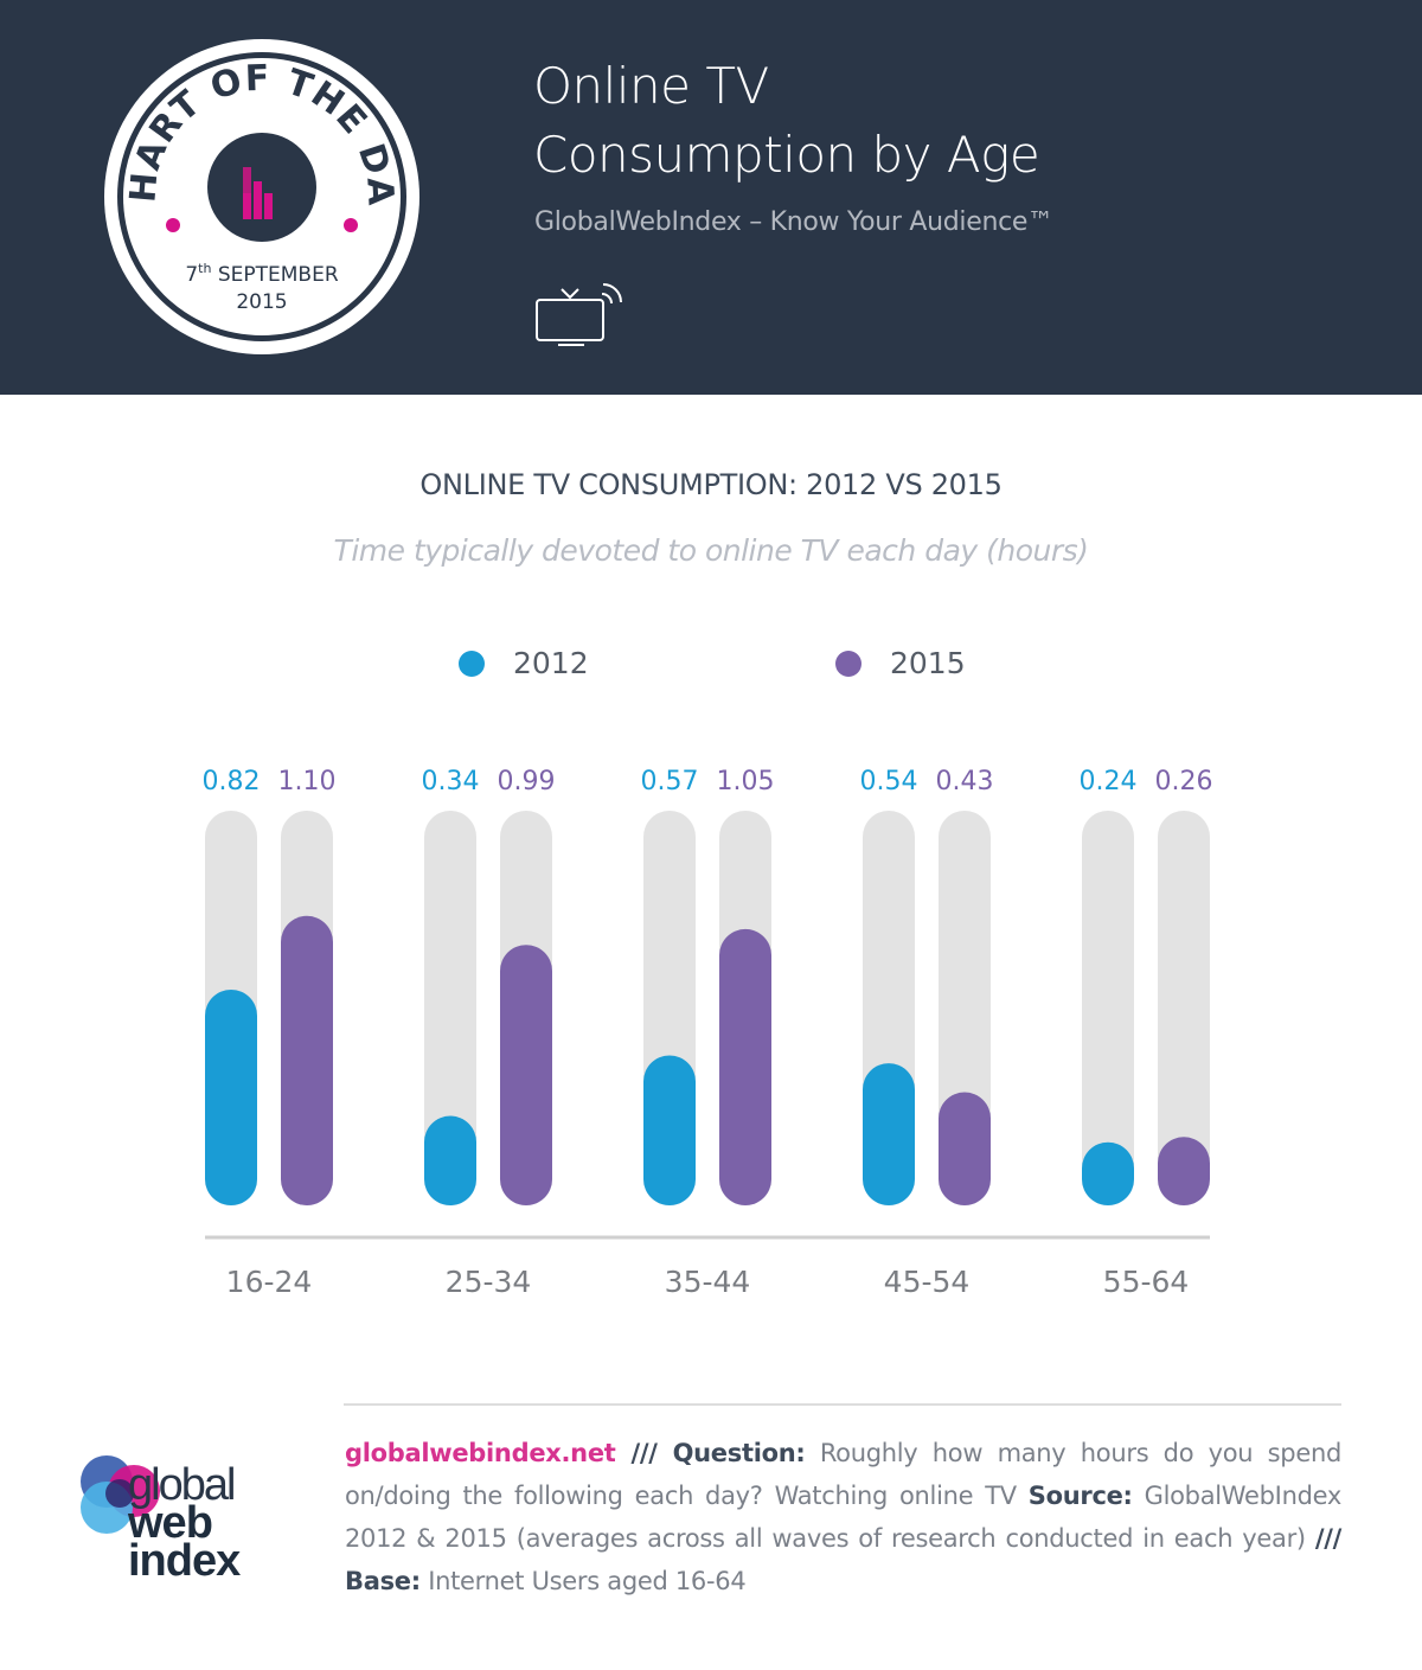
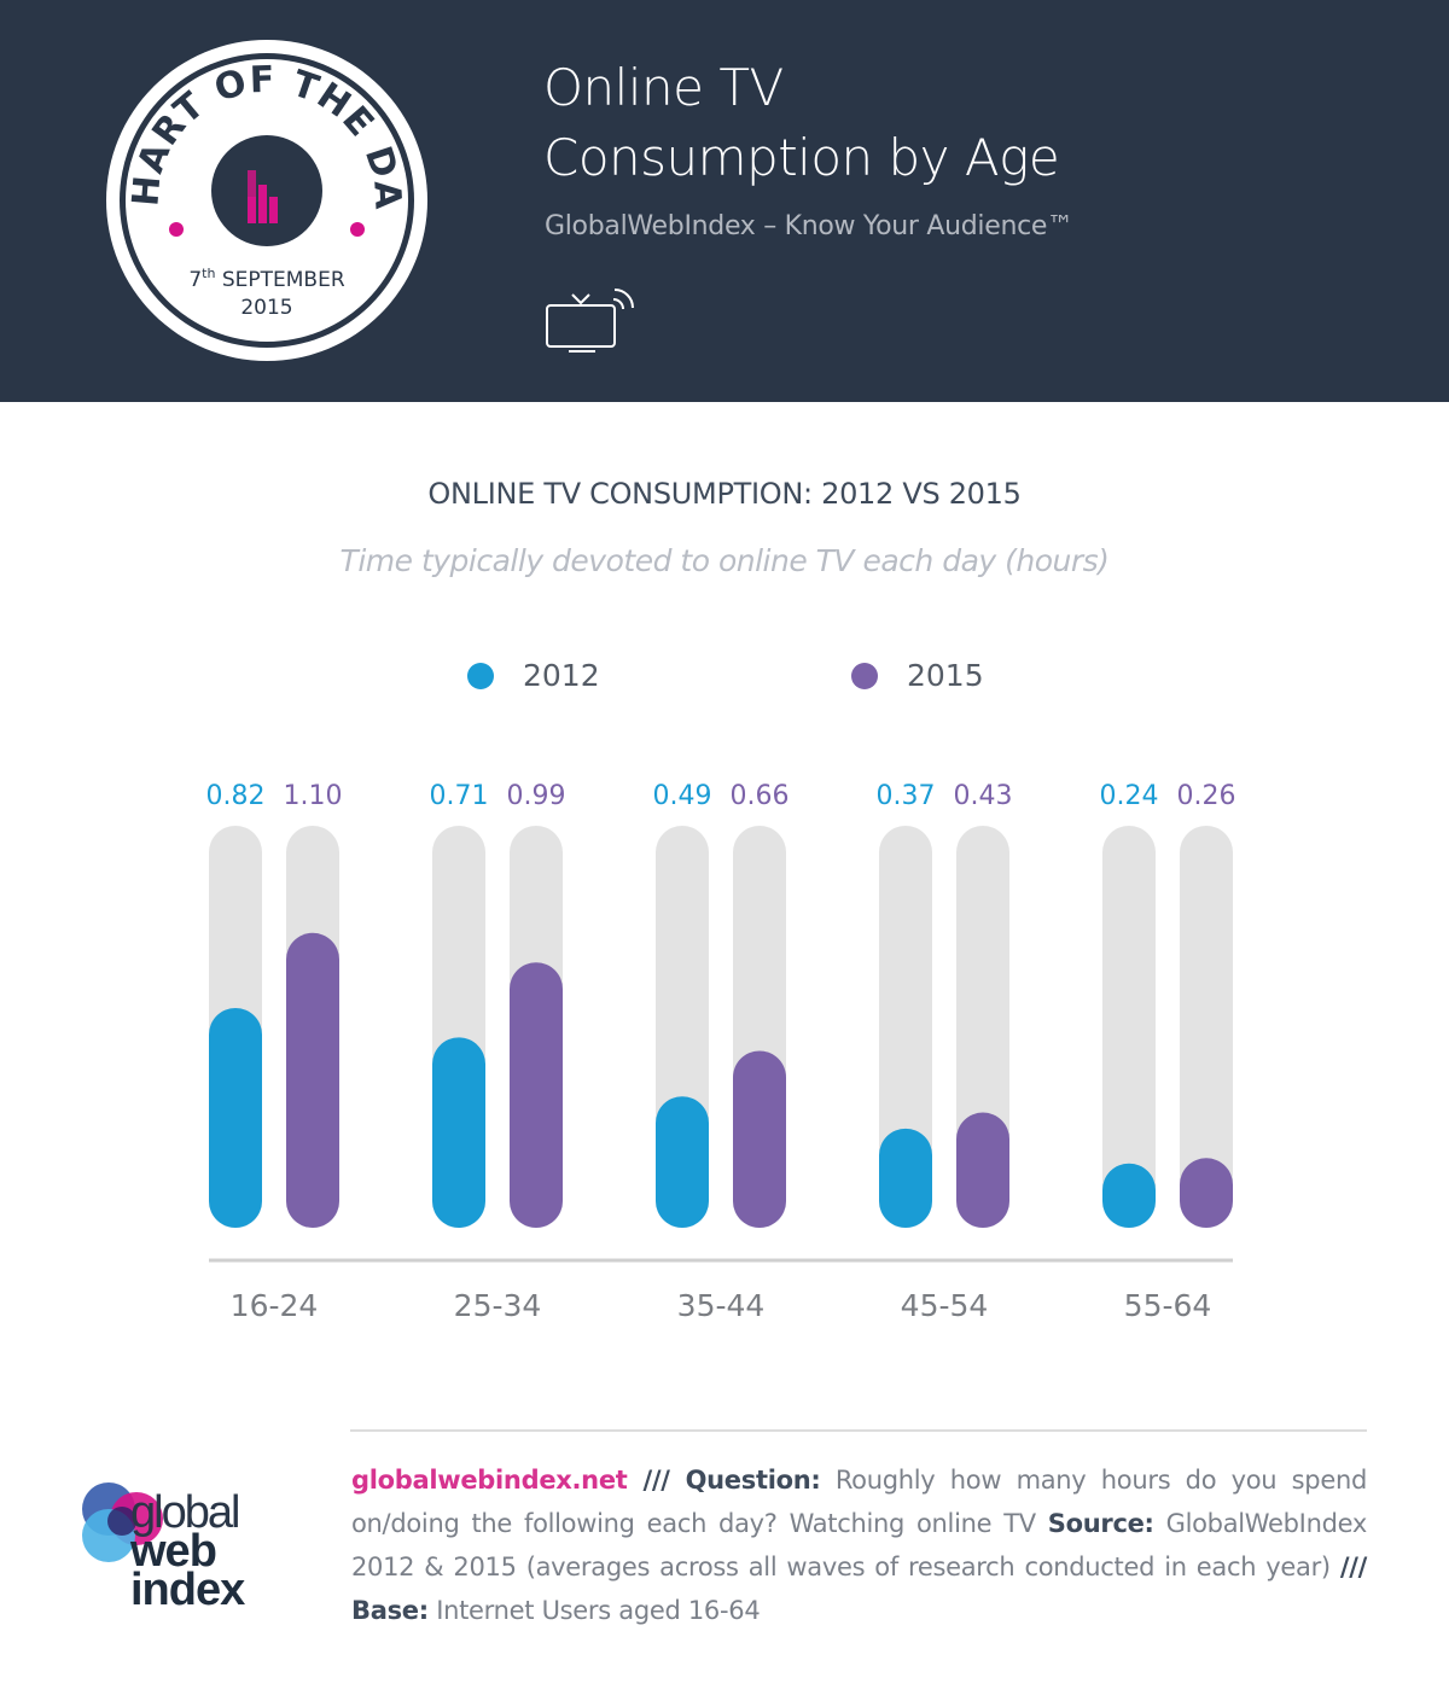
2012/25-34: 0.34 -> 0.71
2012/35-44: 0.57 -> 0.49
2015/35-44: 1.05 -> 0.66
2012/45-54: 0.54 -> 0.37
